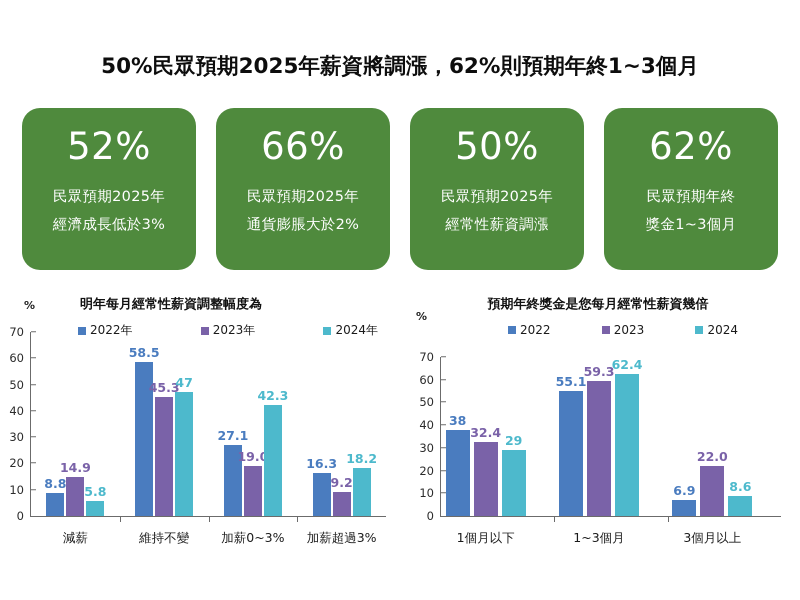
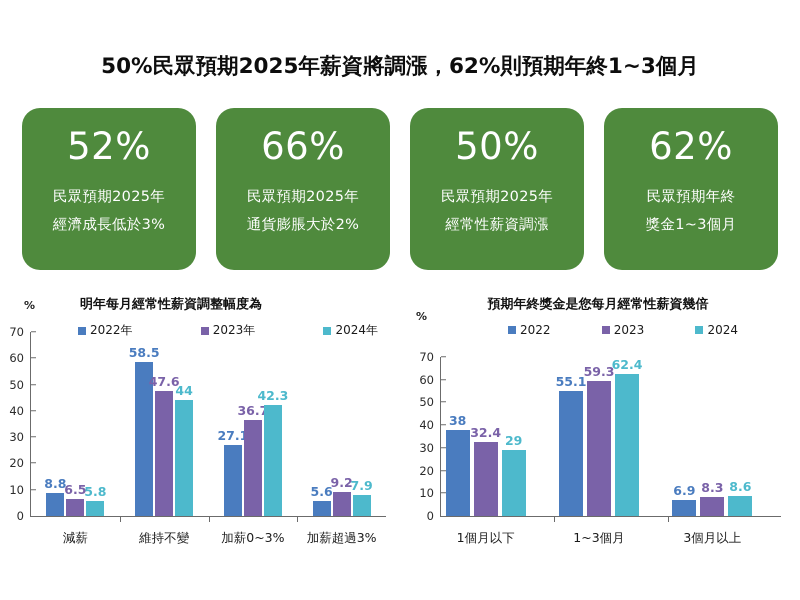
明年每月經常性薪資調整幅度為/2023年/減薪: 14.9 -> 6.5
明年每月經常性薪資調整幅度為/2023年/維持不變: 45.3 -> 47.6
明年每月經常性薪資調整幅度為/2024年/維持不變: 47 -> 44
明年每月經常性薪資調整幅度為/2023年/加薪0~3%: 19.0 -> 36.7
明年每月經常性薪資調整幅度為/2022年/加薪超過3%: 16.3 -> 5.6
明年每月經常性薪資調整幅度為/2024年/加薪超過3%: 18.2 -> 7.9
預期年終獎金是您每月經常性薪資幾倍/2023/3個月以上: 22.0 -> 8.3
